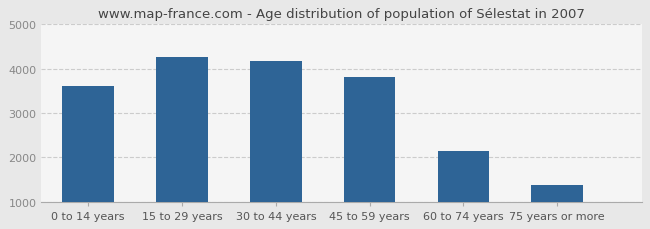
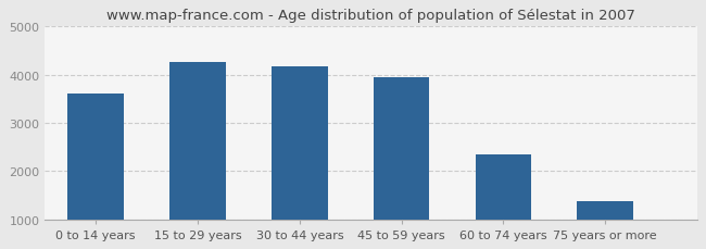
45 to 59 years: 3800 -> 3950
60 to 74 years: 2140 -> 2350
